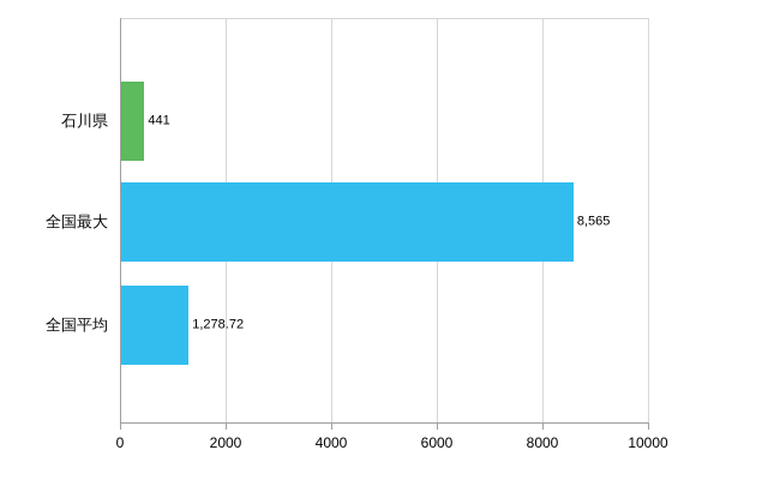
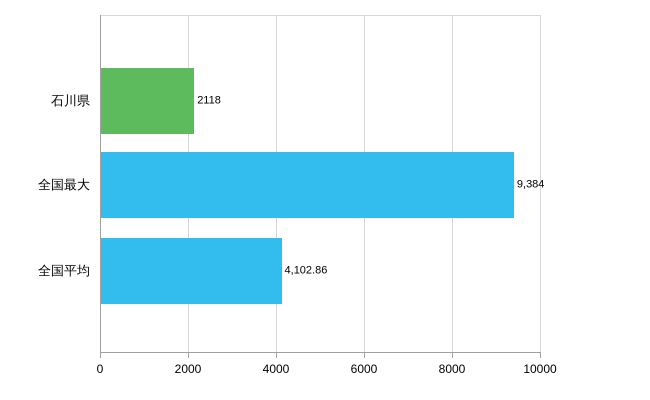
石川県: 441 -> 2118
全国最大: 8,565 -> 9,384
全国平均: 1,278.72 -> 4,102.86
